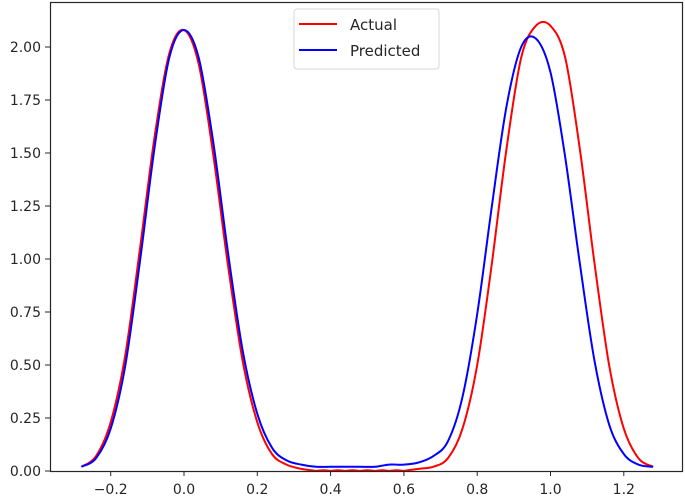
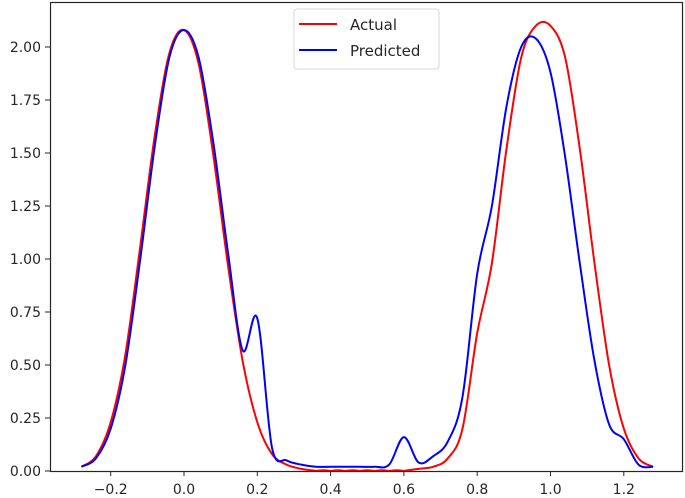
Predicted/0.2: 0.27 -> 0.72
Predicted/0.6: 0.03 -> 0.16
Actual/0.8: 0.50 -> 0.65
Predicted/0.8: 0.74 -> 0.93
Predicted/1.2: 0.08 -> 0.15
